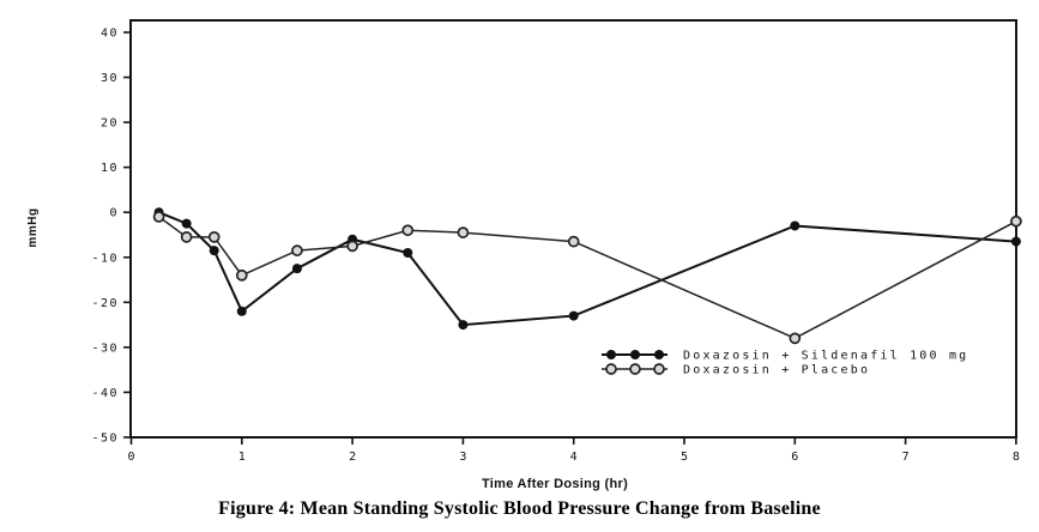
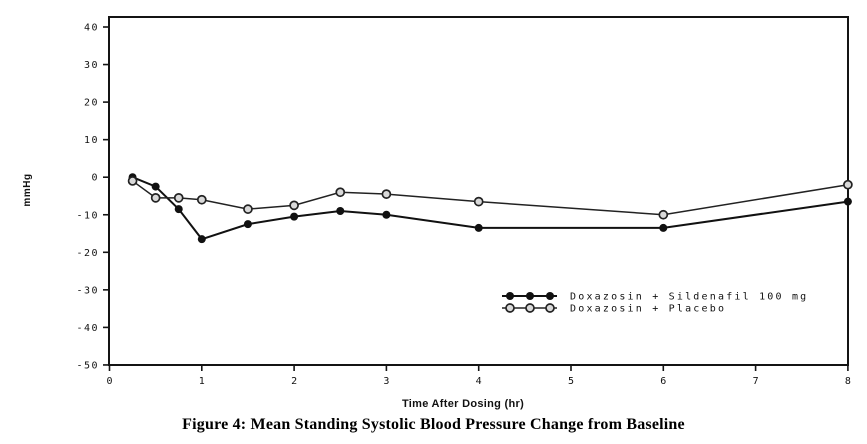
Doxazosin + Sildenafil 100 mg/1: -22 -> -16
Doxazosin + Placebo/1: -14 -> -6
Doxazosin + Sildenafil 100 mg/2: -6 -> -10
Doxazosin + Sildenafil 100 mg/3: -25 -> -10
Doxazosin + Sildenafil 100 mg/4: -23 -> -14
Doxazosin + Sildenafil 100 mg/6: -3 -> -14
Doxazosin + Placebo/6: -28 -> -10
